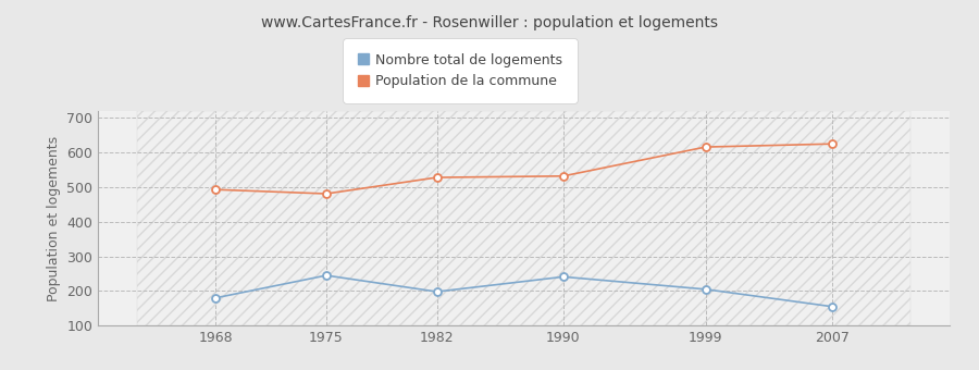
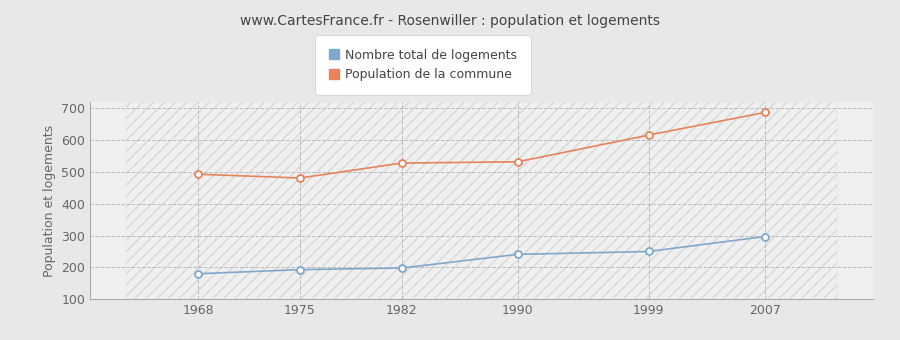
Nombre total de logements/1975: 245 -> 193
Nombre total de logements/1999: 205 -> 250
Nombre total de logements/2007: 155 -> 297
Population de la commune/2007: 625 -> 687
